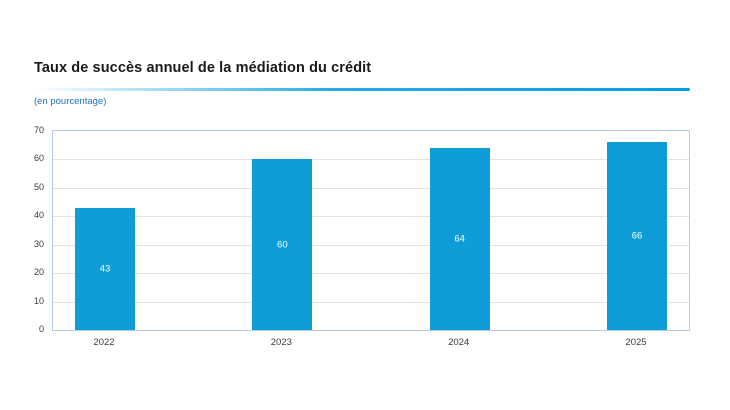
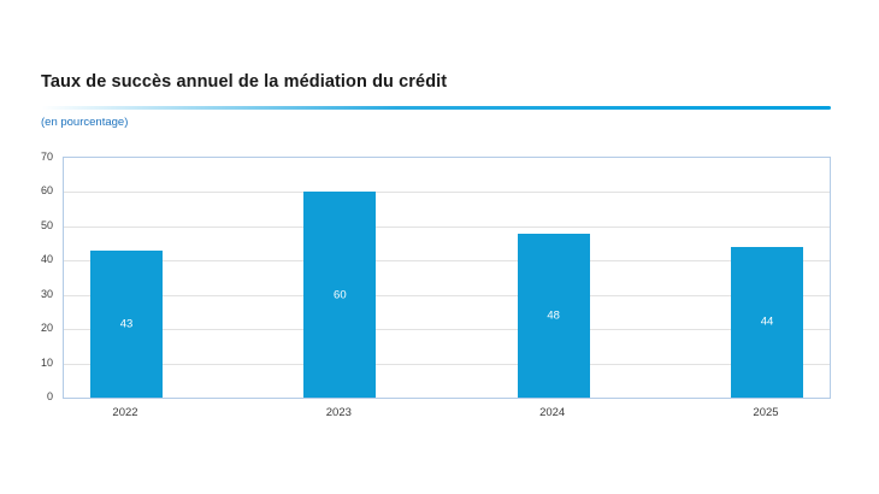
2024: 64 -> 48
2025: 66 -> 44
